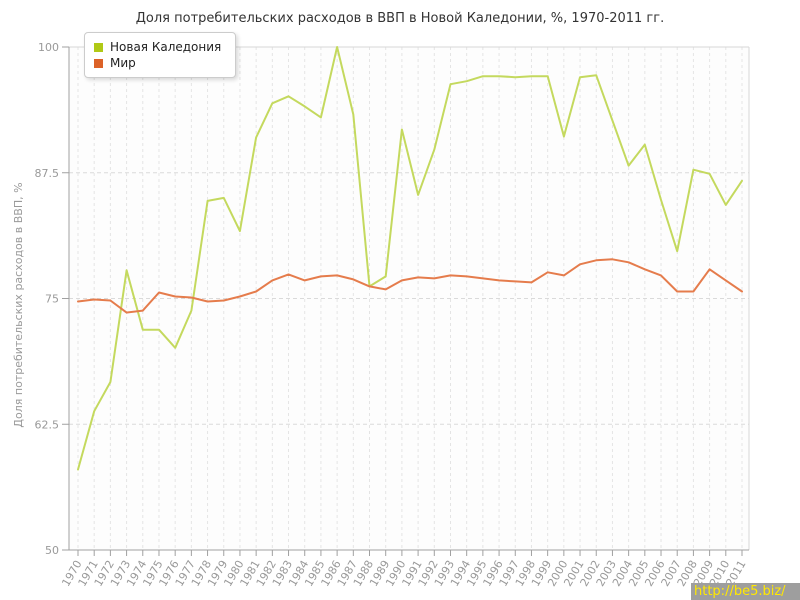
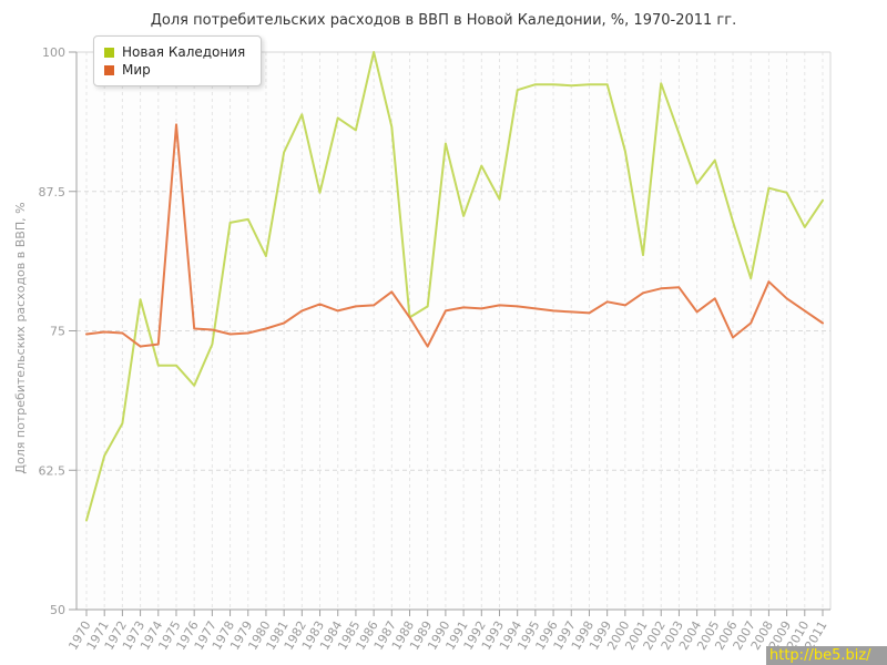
Мир/1975: 75.6 -> 93.5
Новая Каледония/1983: 95.1 -> 87.4
Мир/1987: 76.9 -> 78.5
Мир/1989: 75.9 -> 73.6
Новая Каледония/1993: 96.3 -> 86.8
Новая Каледония/2001: 97.0 -> 81.8
Мир/2004: 78.6 -> 76.7
Мир/2006: 77.3 -> 74.4
Мир/2008: 75.7 -> 79.4
